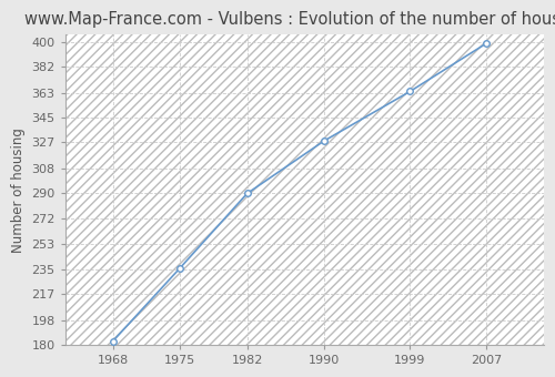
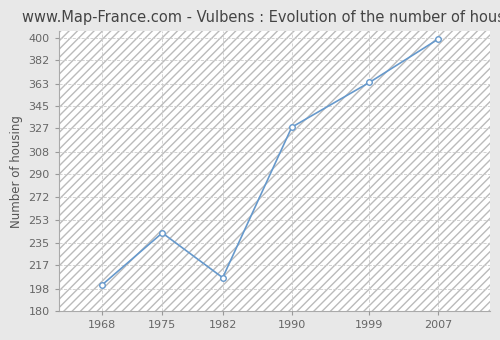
1968: 183 -> 201
1975: 236 -> 243
1982: 290 -> 207
